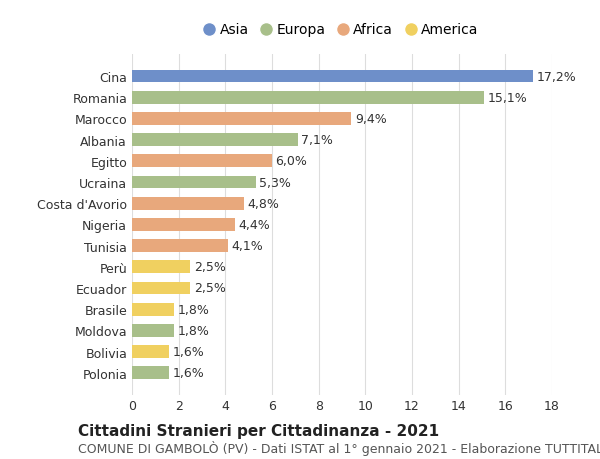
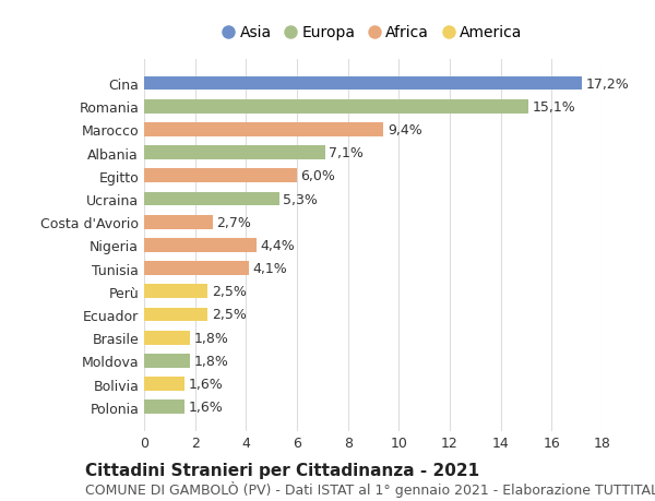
Costa d'Avorio: 4,8% -> 2,7%
